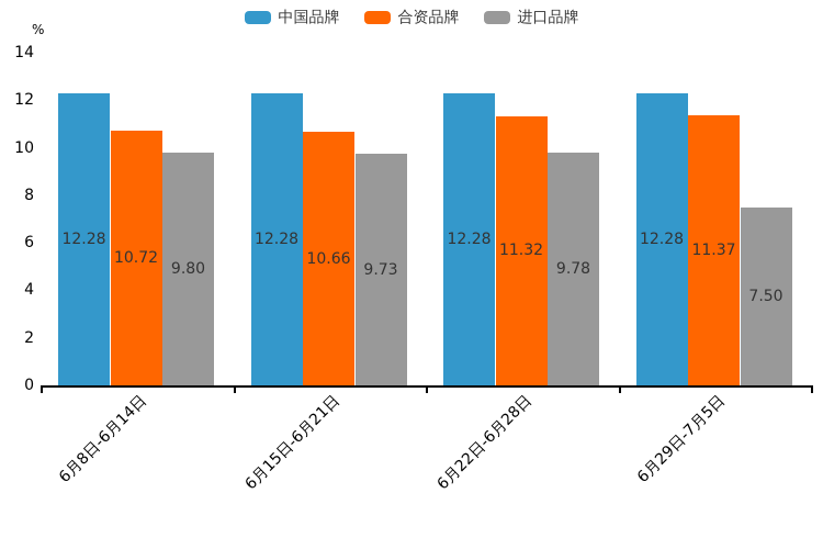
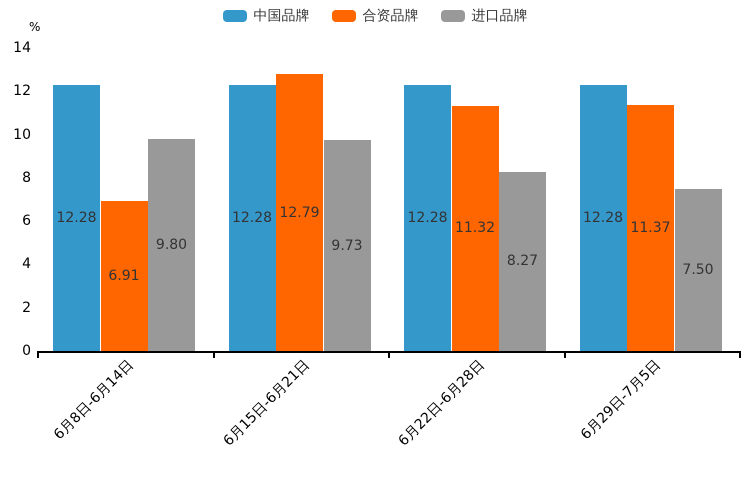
合资品牌/6月8日-6月14日: 10.72 -> 6.91
合资品牌/6月15日-6月21日: 10.66 -> 12.79
进口品牌/6月22日-6月28日: 9.78 -> 8.27
